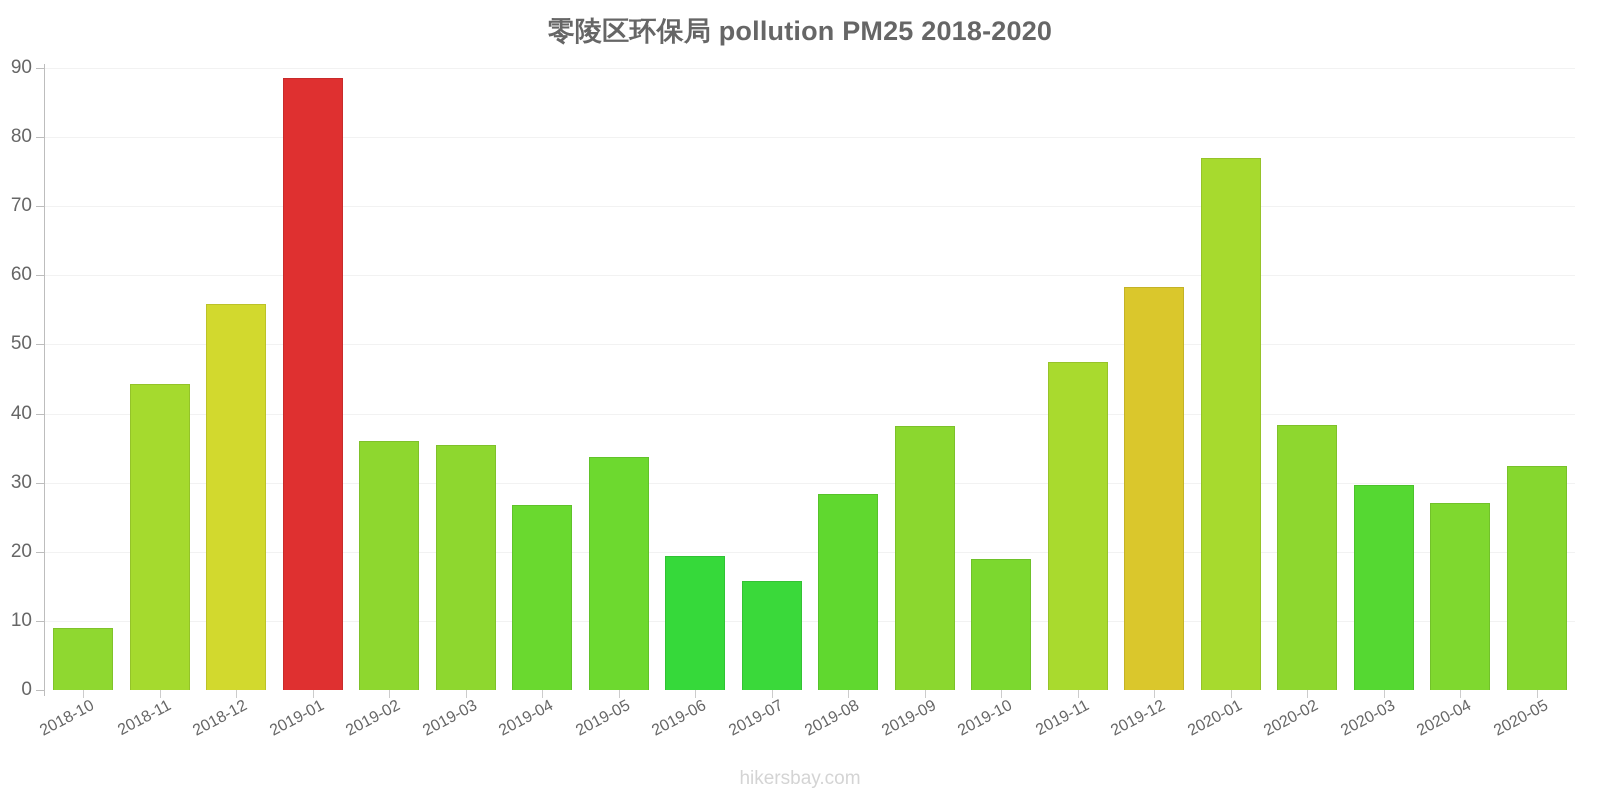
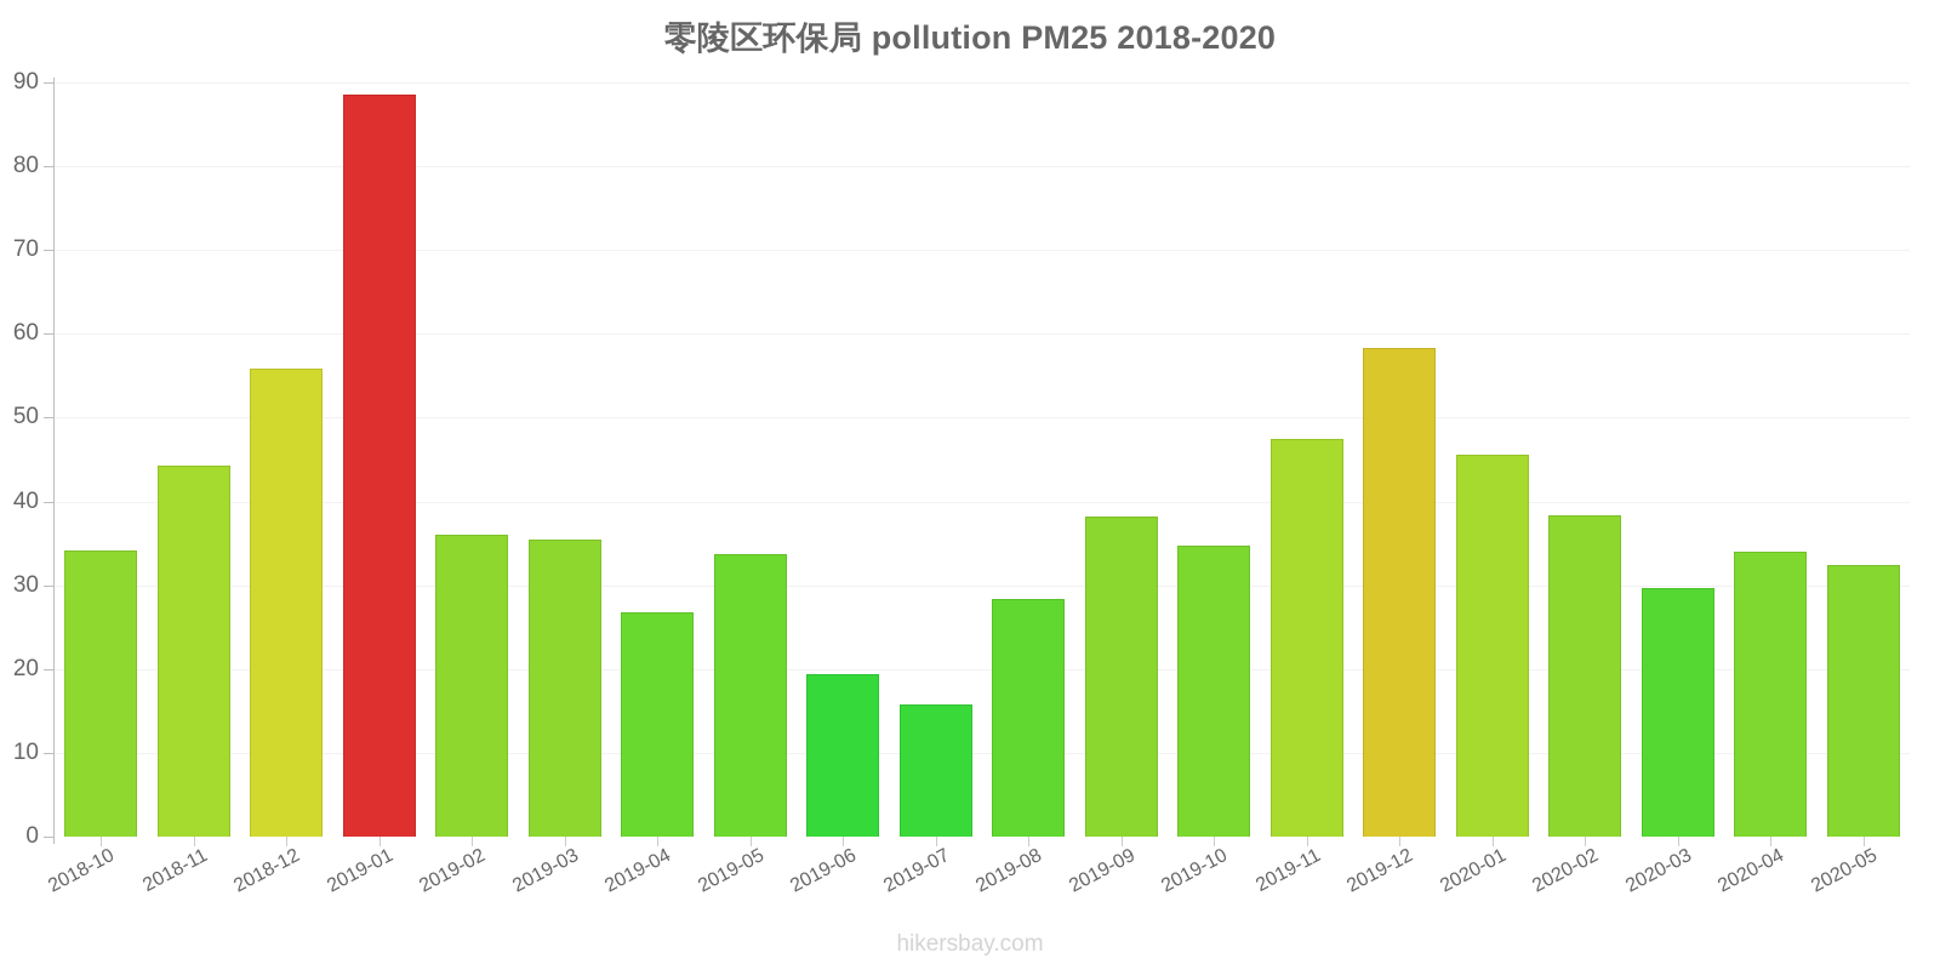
2018-10: 9 -> 34
2019-10: 19 -> 35
2020-01: 77 -> 46
2020-04: 27 -> 34
